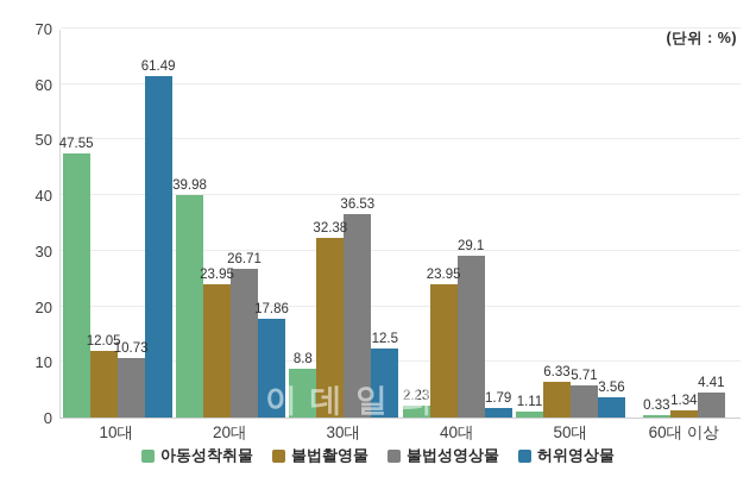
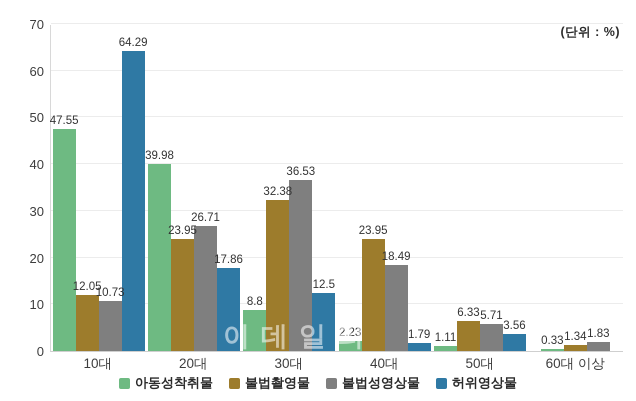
허위영상물/10대: 61.49 -> 64.29
불법성영상물/40대: 29.1 -> 18.49
불법성영상물/60대 이상: 4.41 -> 1.83
